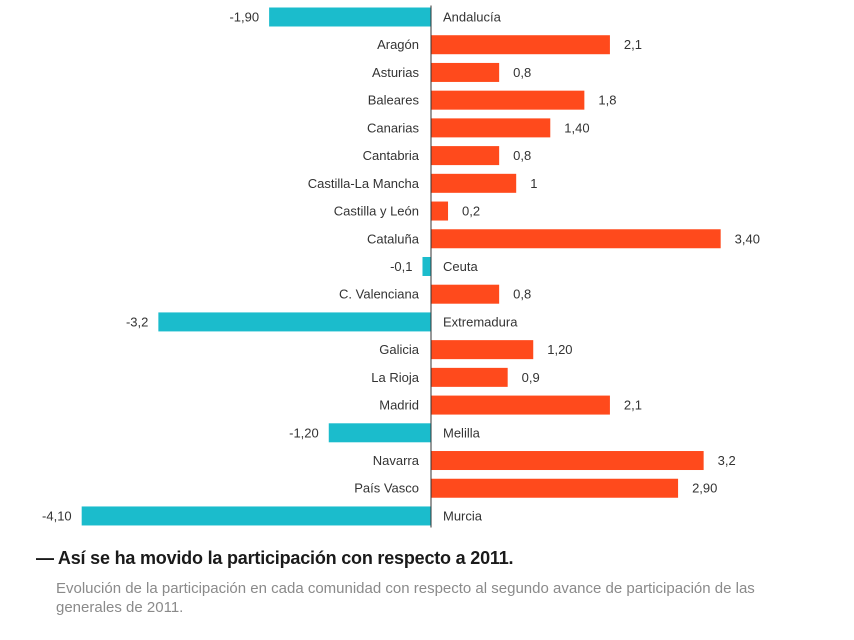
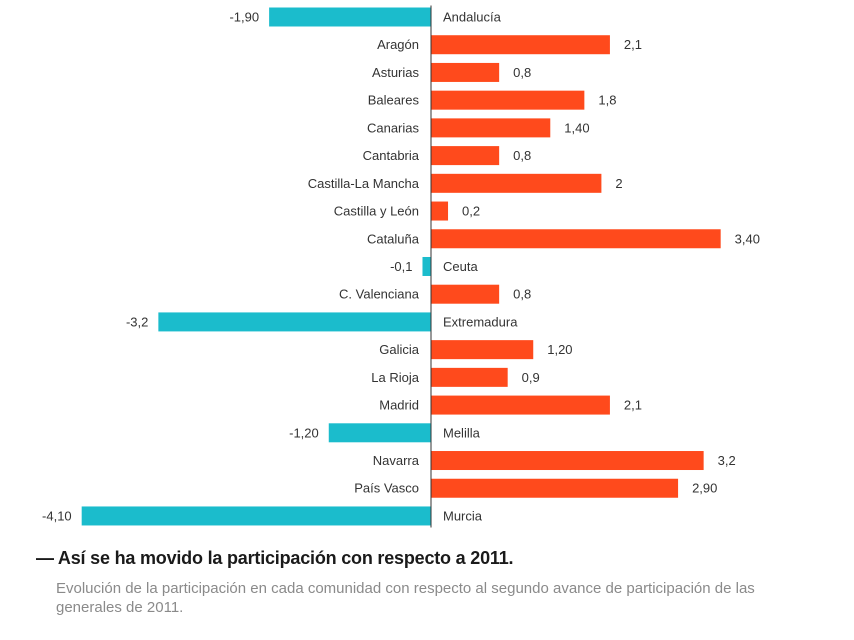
Castilla-La Mancha: 1 -> 2
